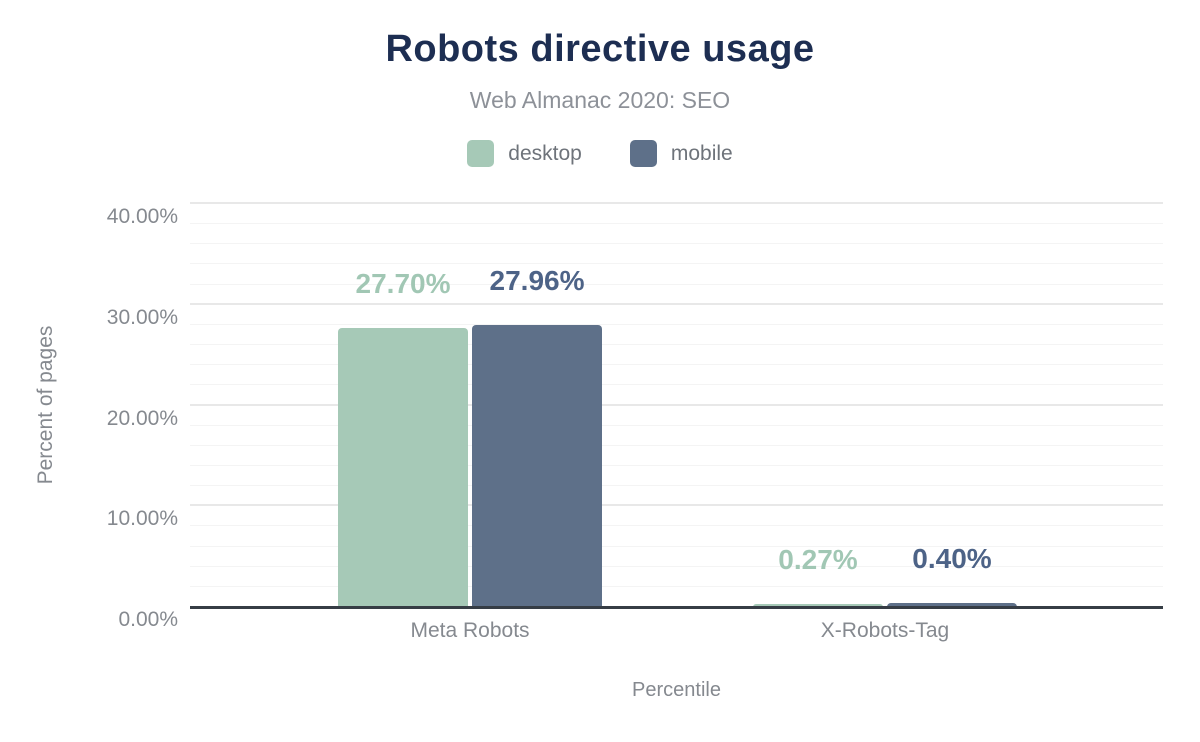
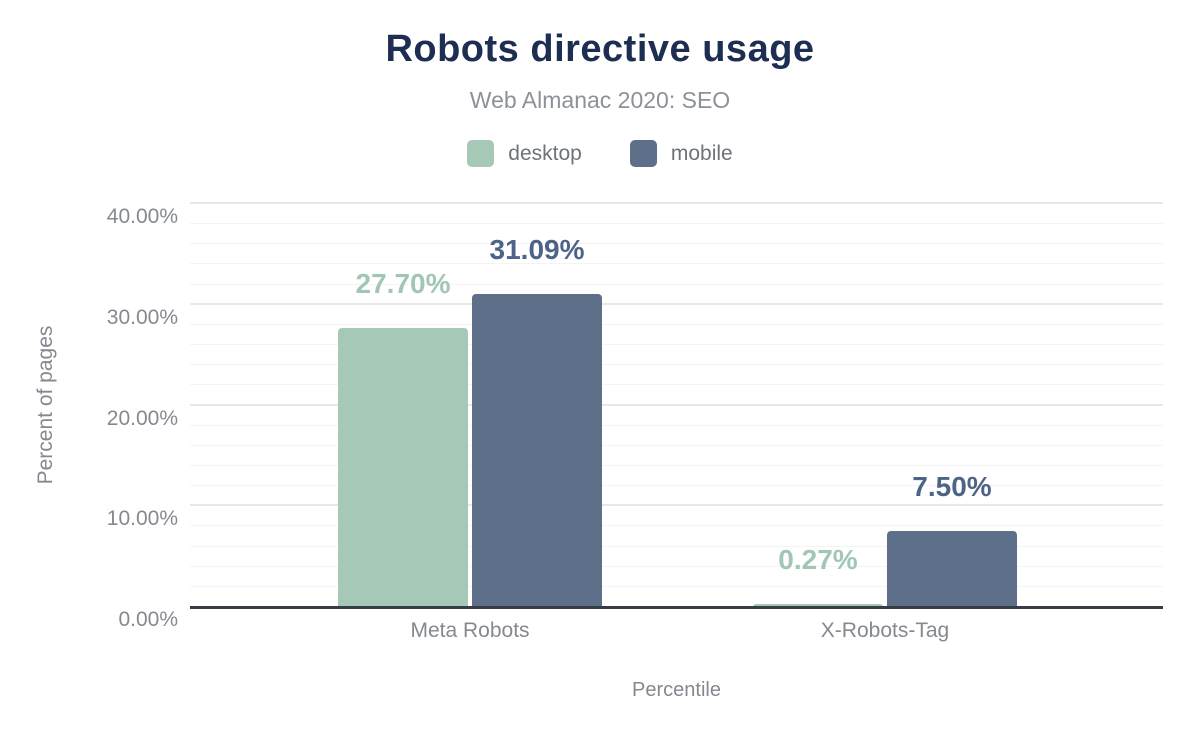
mobile/Meta Robots: 27.96% -> 31.09%
mobile/X-Robots-Tag: 0.40% -> 7.50%
